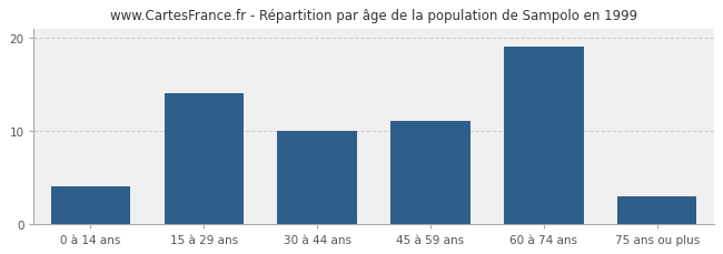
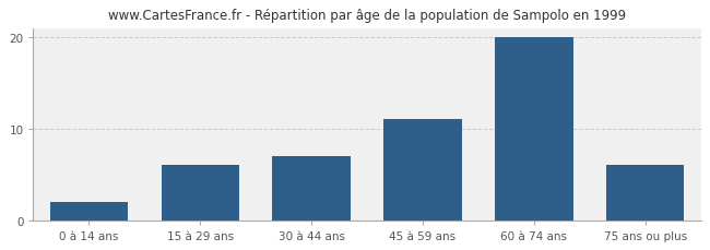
0 à 14 ans: 4 -> 2
15 à 29 ans: 14 -> 6
30 à 44 ans: 10 -> 7
60 à 74 ans: 19 -> 20
75 ans ou plus: 3 -> 6
